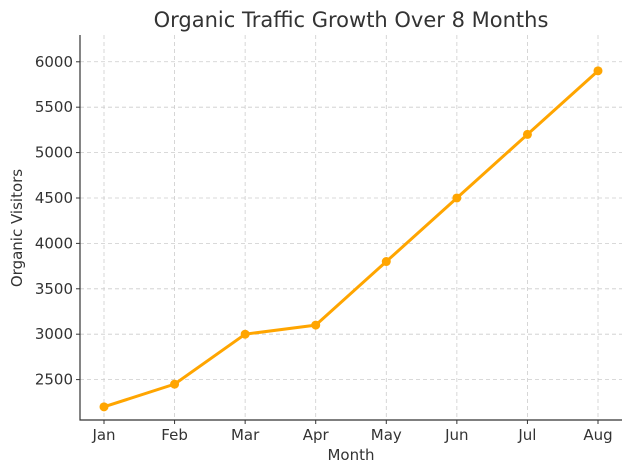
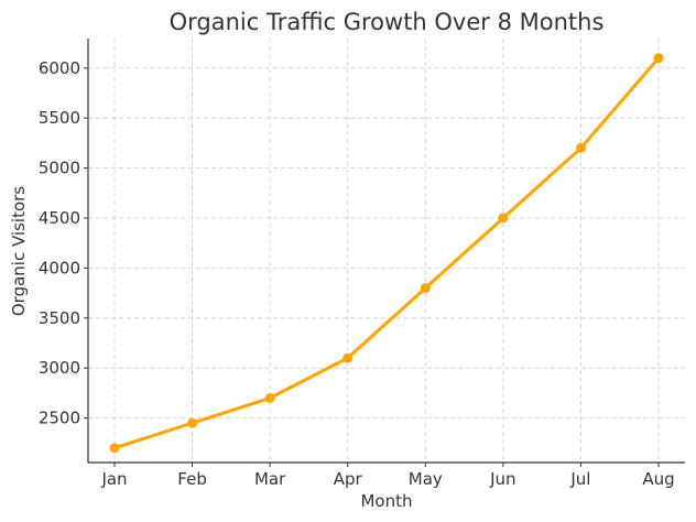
Mar: 3000 -> 2700
Aug: 5900 -> 6100
